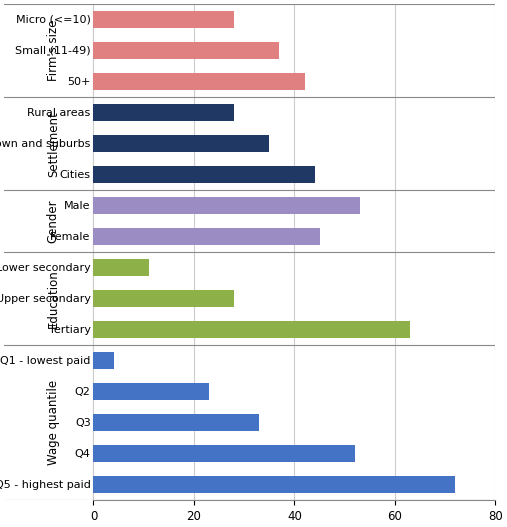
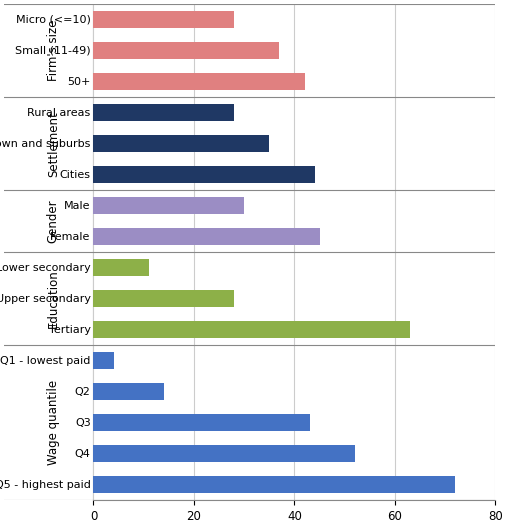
Male: 53 -> 30
Q2: 23 -> 14
Q3: 33 -> 43
